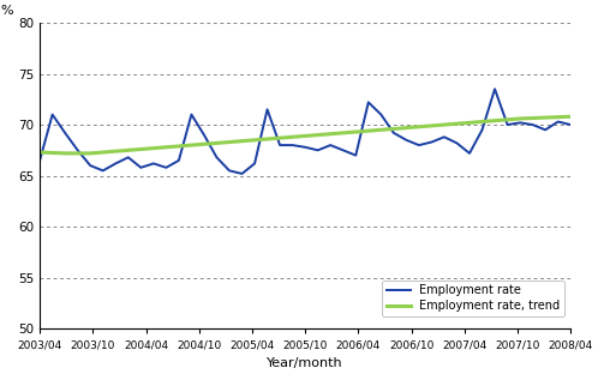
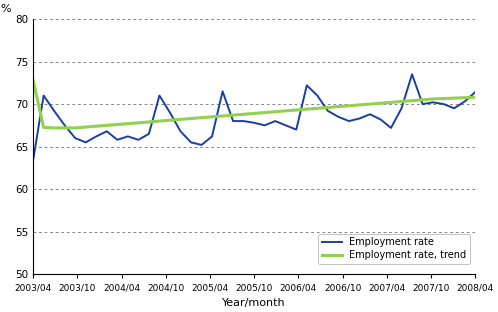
Employment rate/2003/04: 66.5 -> 63.4
Employment rate, trend/2003/04: 67.3 -> 72.8
Employment rate/2008/04: 70.0 -> 71.4
